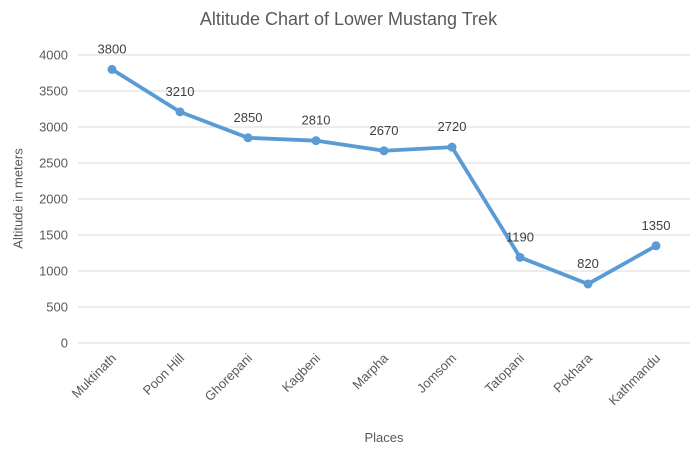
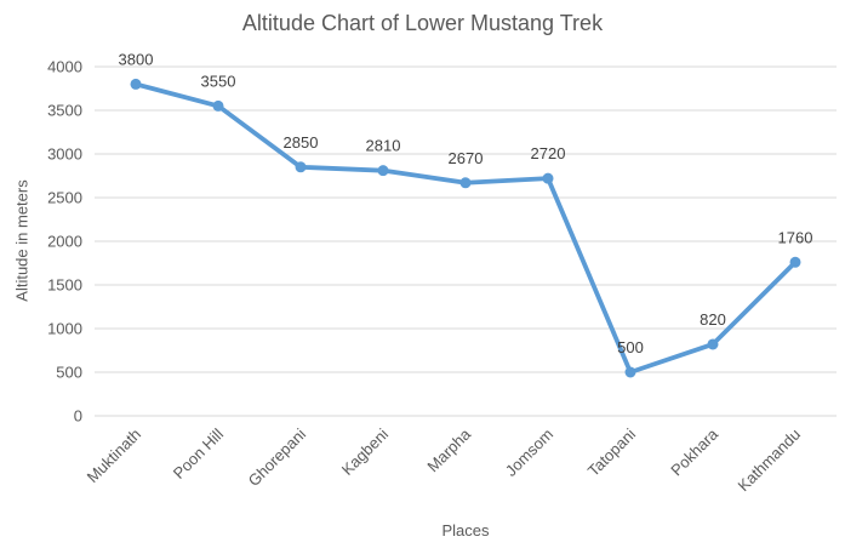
Poon Hill: 3210 -> 3550
Tatopani: 1190 -> 500
Kathmandu: 1350 -> 1760
